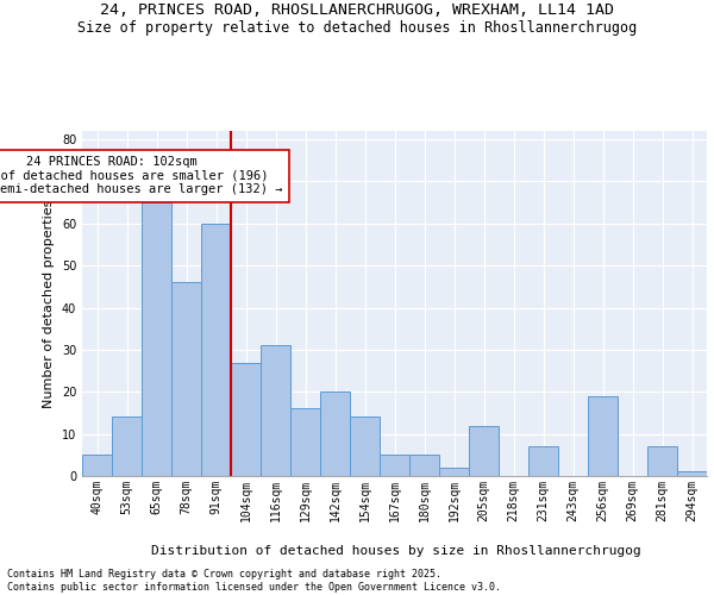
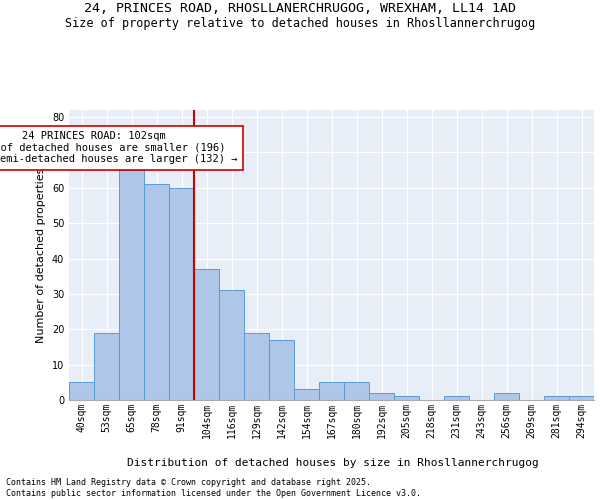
53sqm: 14 -> 19
78sqm: 46 -> 61
104sqm: 27 -> 37
129sqm: 16 -> 19
142sqm: 20 -> 17
154sqm: 14 -> 3
205sqm: 12 -> 1
231sqm: 7 -> 1
256sqm: 19 -> 2
281sqm: 7 -> 1
